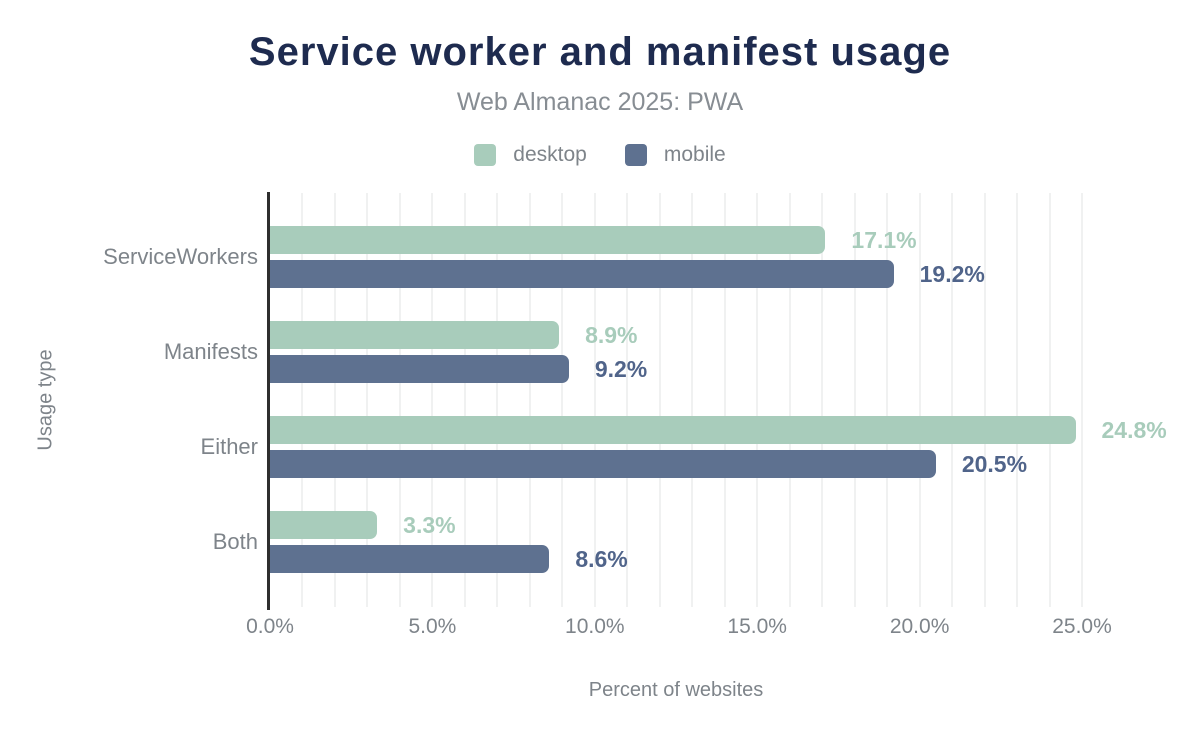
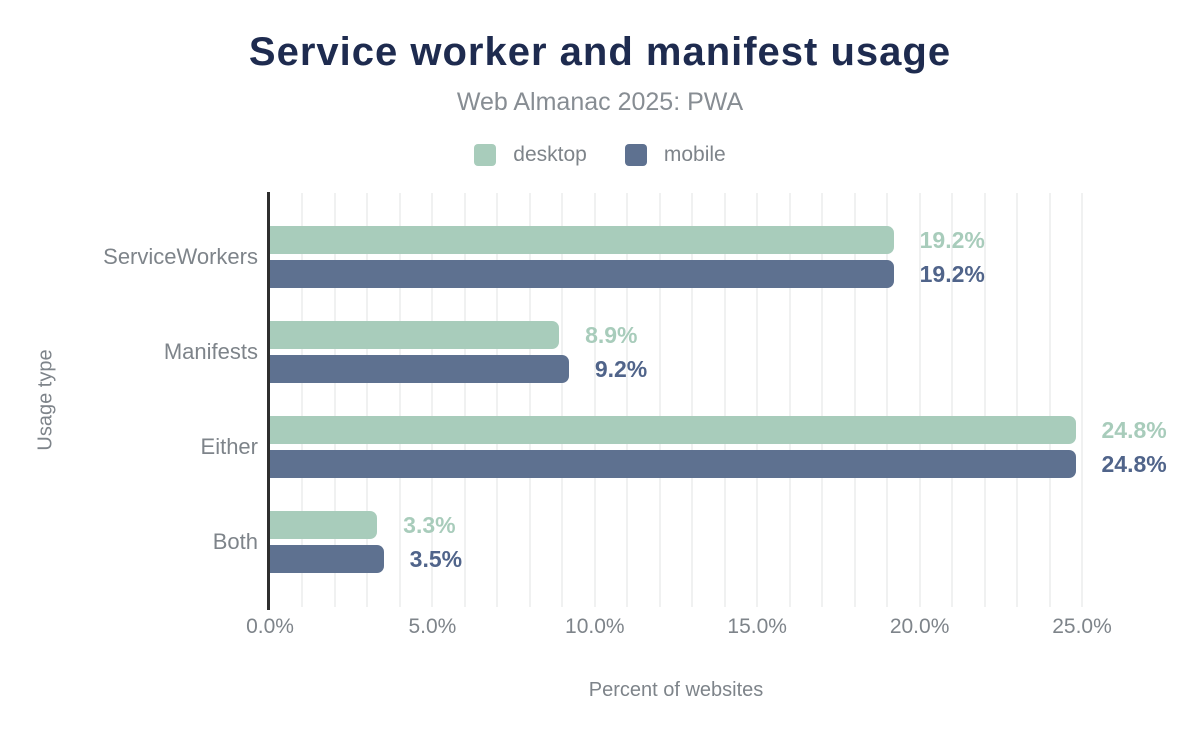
desktop/ServiceWorkers: 17.1% -> 19.2%
mobile/Either: 20.5% -> 24.8%
mobile/Both: 8.6% -> 3.5%
